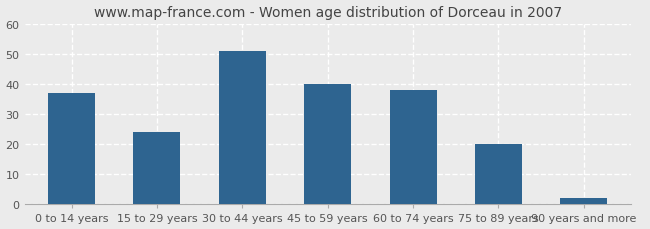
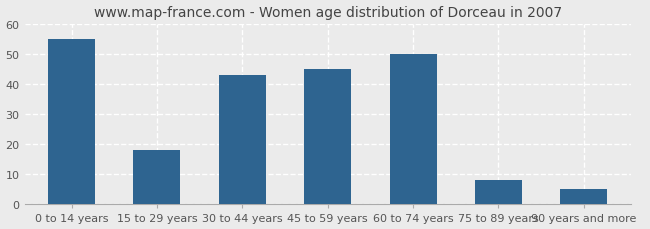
0 to 14 years: 37 -> 55
15 to 29 years: 24 -> 18
30 to 44 years: 51 -> 43
45 to 59 years: 40 -> 45
60 to 74 years: 38 -> 50
75 to 89 years: 20 -> 8
90 years and more: 2 -> 5
